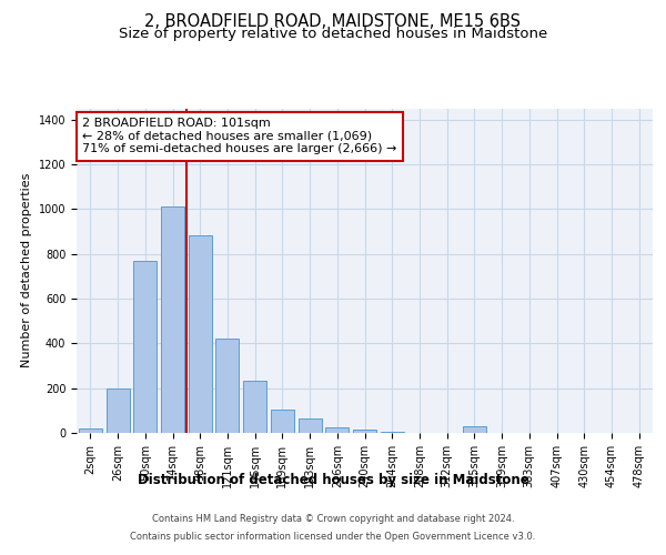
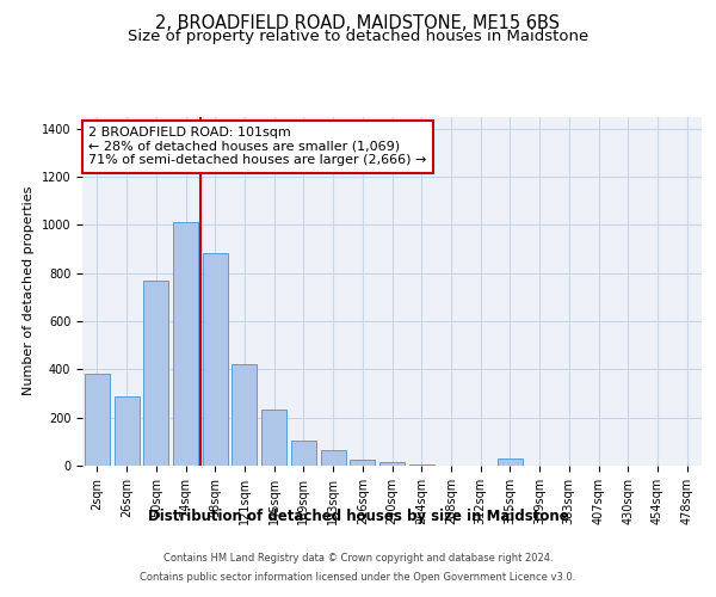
2sqm: 20 -> 380
26sqm: 200 -> 290
